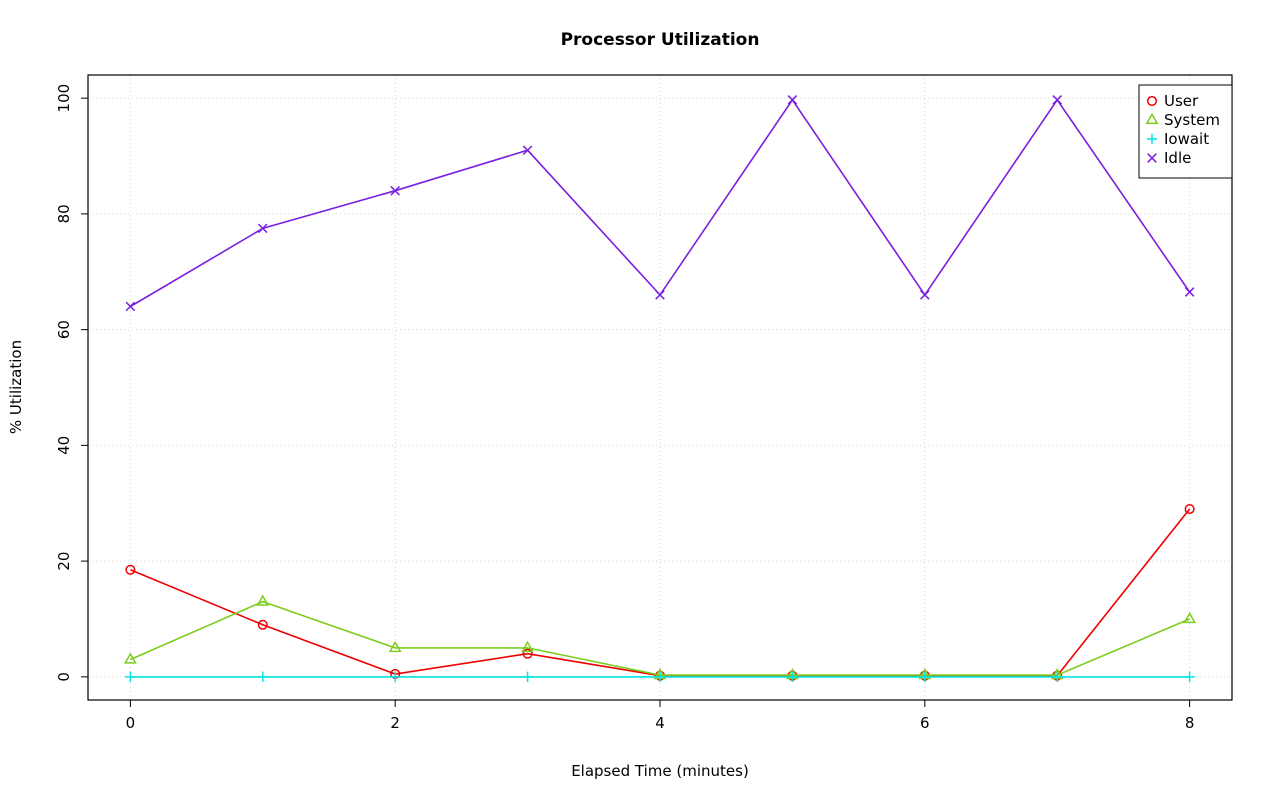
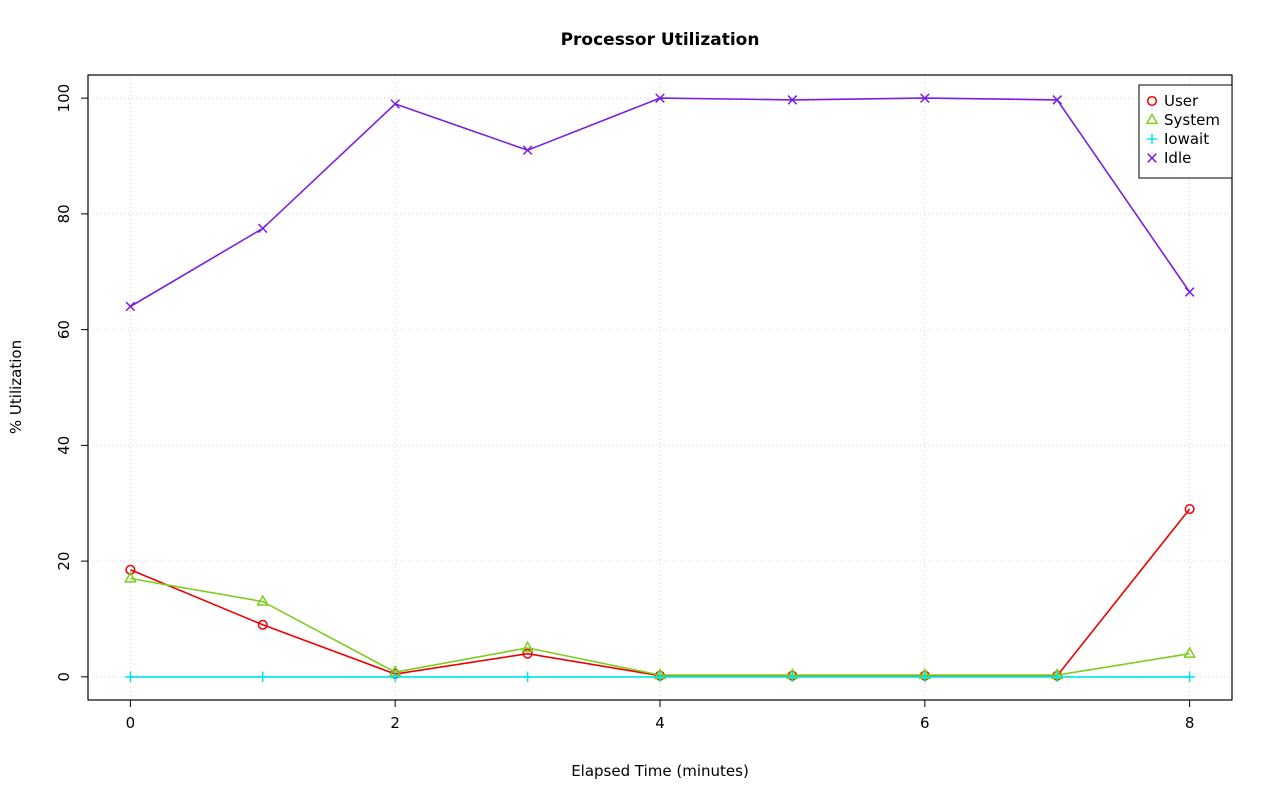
System/0: 3 -> 17
System/2: 5 -> 1
Idle/2: 84 -> 99
Idle/4: 66 -> 100
Idle/6: 66 -> 100
System/8: 10 -> 4
